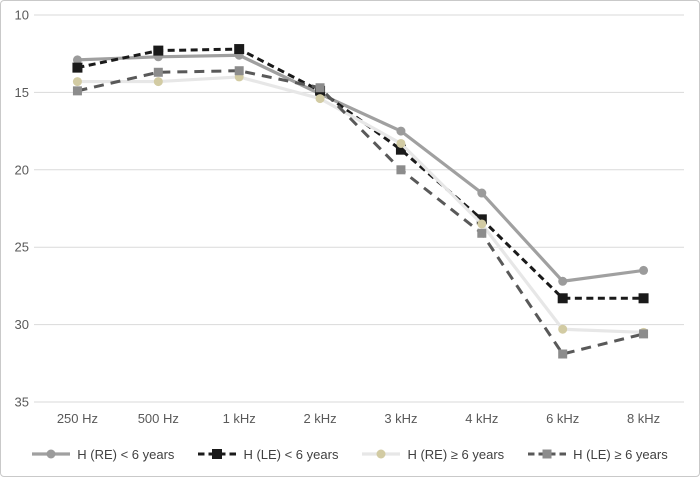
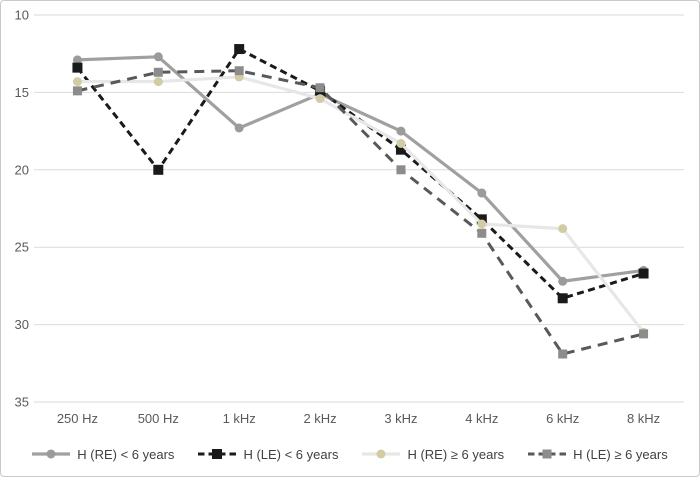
H (LE) < 6 years/500 Hz: 12.3 -> 20.0
H (RE) < 6 years/1 kHz: 12.6 -> 17.3
H (RE) ≥ 6 years/6 kHz: 30.3 -> 23.8
H (LE) < 6 years/8 kHz: 28.3 -> 26.7
